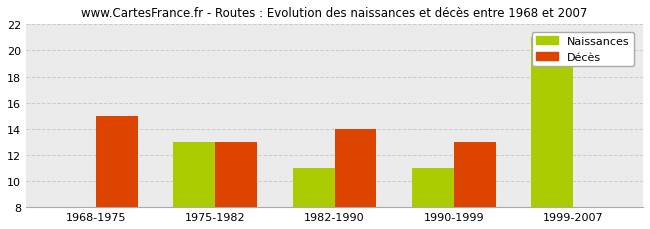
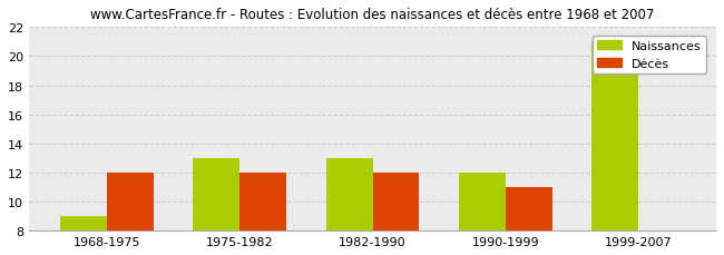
Naissances/1968-1975: 8 -> 9
Décès/1968-1975: 15 -> 12
Décès/1975-1982: 13 -> 12
Naissances/1982-1990: 11 -> 13
Décès/1982-1990: 14 -> 12
Naissances/1990-1999: 11 -> 12
Décès/1990-1999: 13 -> 11
